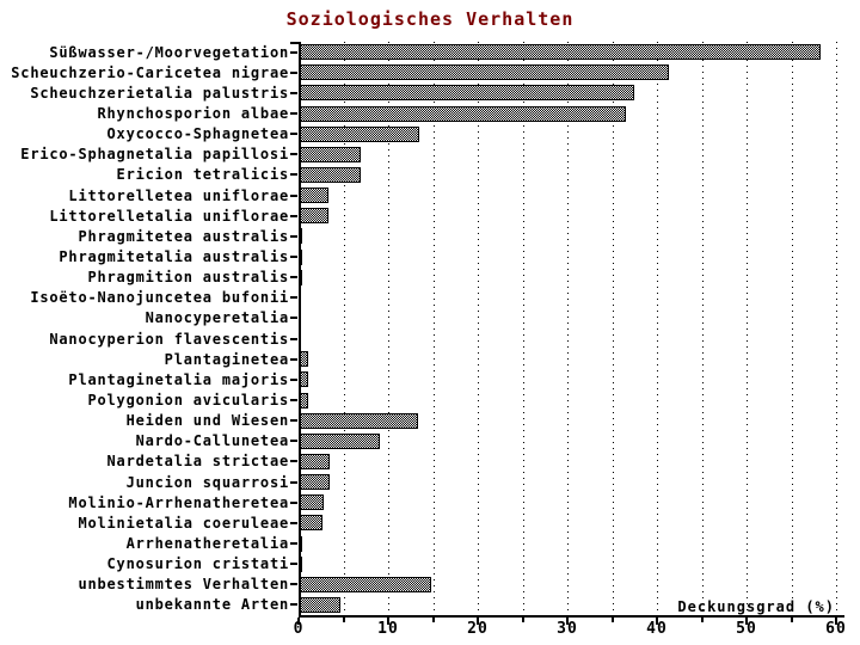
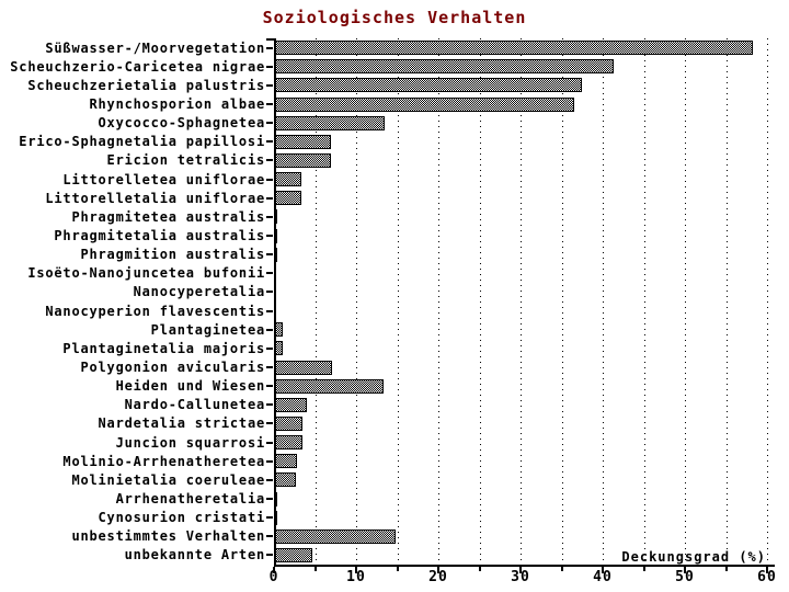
Polygonion avicularis: 1 -> 7
Nardo-Callunetea: 9 -> 4
